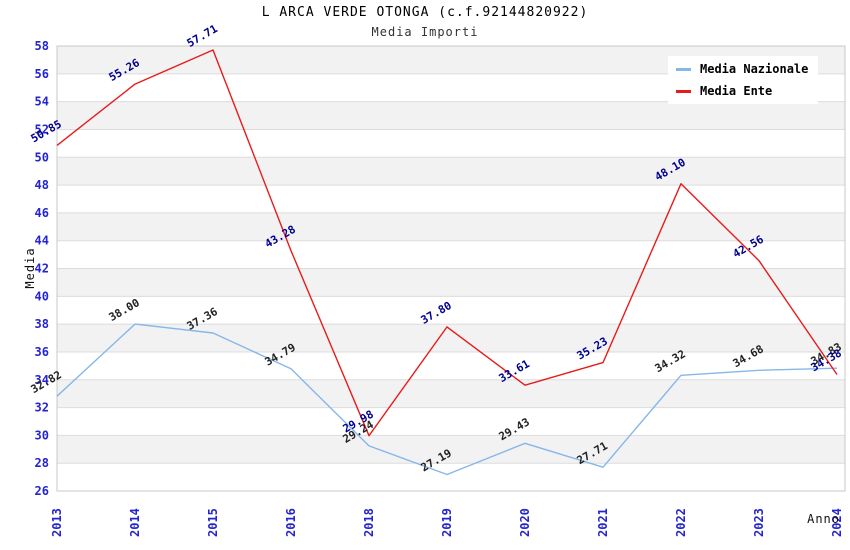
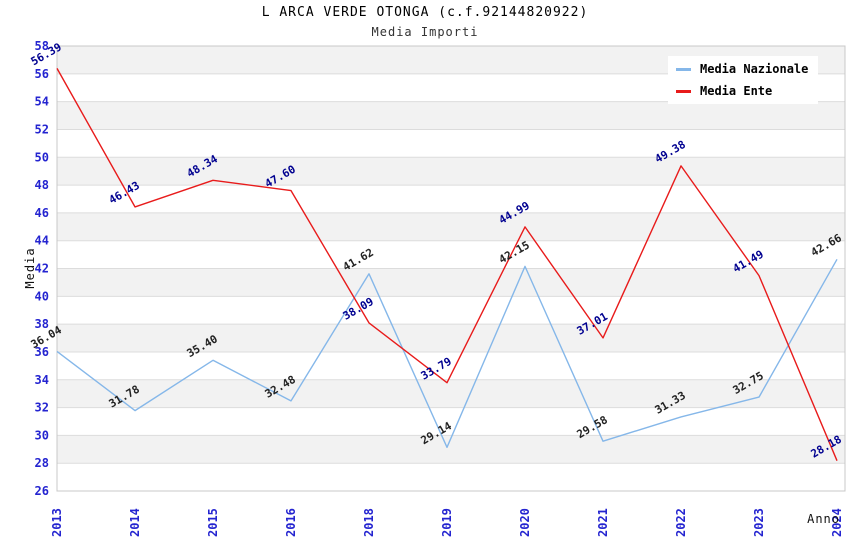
Media Nazionale/2013: 32.82 -> 36.04
Media Ente/2013: 50.85 -> 56.39
Media Nazionale/2014: 38.00 -> 31.78
Media Ente/2014: 55.26 -> 46.43
Media Nazionale/2015: 37.36 -> 35.40
Media Ente/2015: 57.71 -> 48.34
Media Nazionale/2016: 34.79 -> 32.48
Media Ente/2016: 43.28 -> 47.60
Media Nazionale/2018: 29.24 -> 41.62
Media Ente/2018: 29.98 -> 38.09
Media Nazionale/2019: 27.19 -> 29.14
Media Ente/2019: 37.80 -> 33.79
Media Nazionale/2020: 29.43 -> 42.15
Media Ente/2020: 33.61 -> 44.99
Media Nazionale/2021: 27.71 -> 29.58
Media Ente/2021: 35.23 -> 37.01
Media Nazionale/2022: 34.32 -> 31.33
Media Ente/2022: 48.10 -> 49.38
Media Nazionale/2023: 34.68 -> 32.75
Media Ente/2023: 42.56 -> 41.49
Media Nazionale/2024: 34.83 -> 42.66
Media Ente/2024: 34.38 -> 28.18
